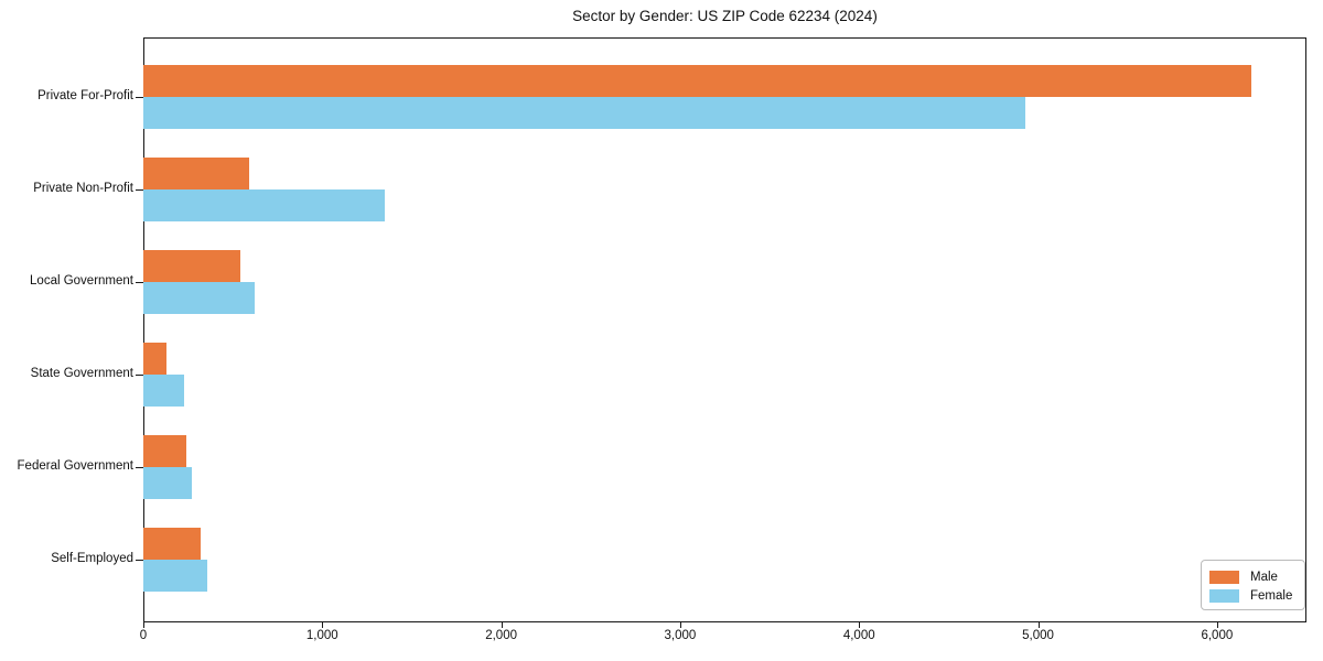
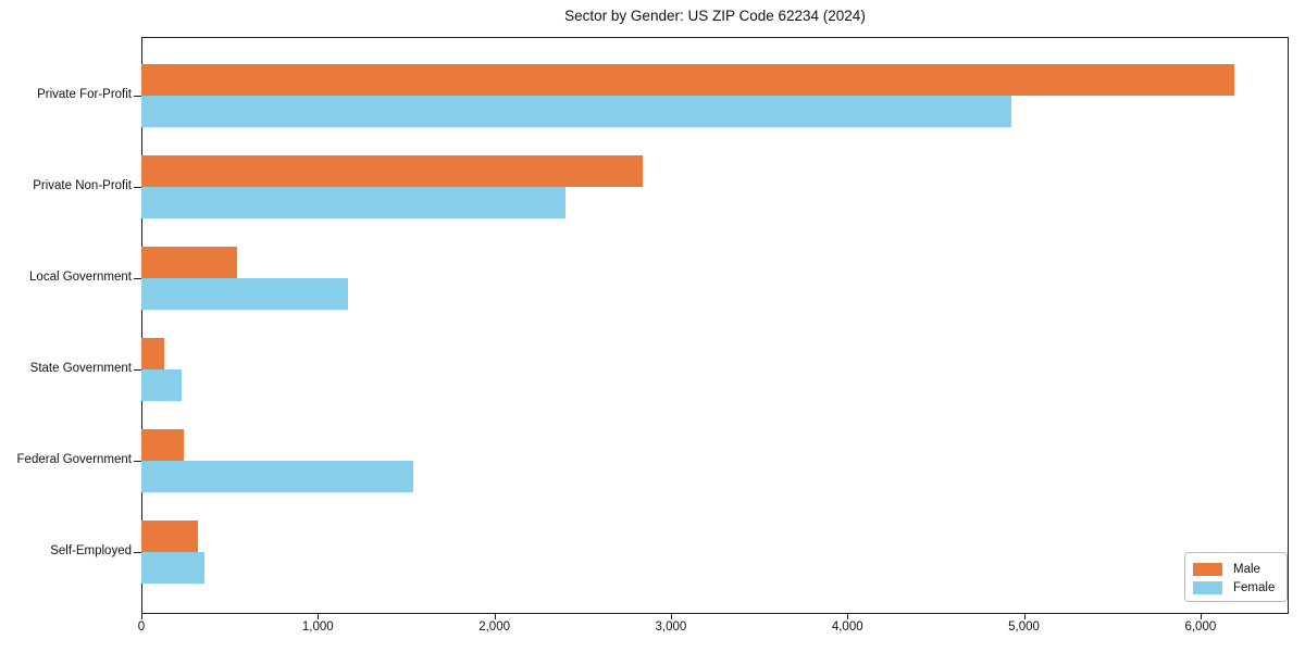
Male/Private Non-Profit: 590 -> 2840
Female/Private Non-Profit: 1350 -> 2400
Female/Local Government: 620 -> 1170
Female/Federal Government: 270 -> 1540
